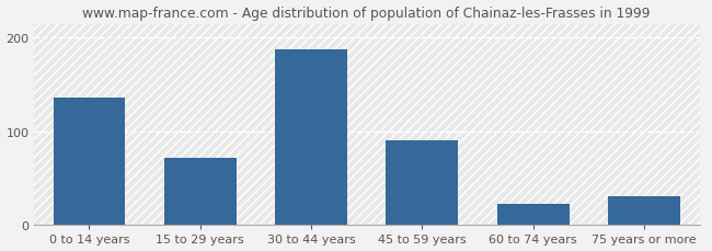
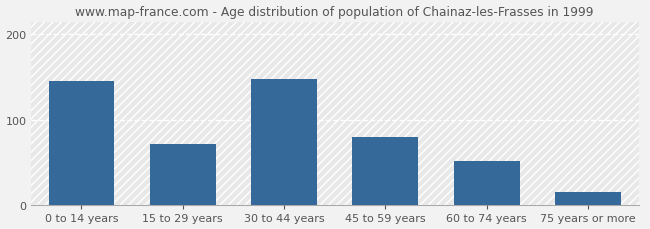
0 to 14 years: 136 -> 145
30 to 44 years: 188 -> 148
45 to 59 years: 90 -> 80
60 to 74 years: 22 -> 52
75 years or more: 30 -> 15
